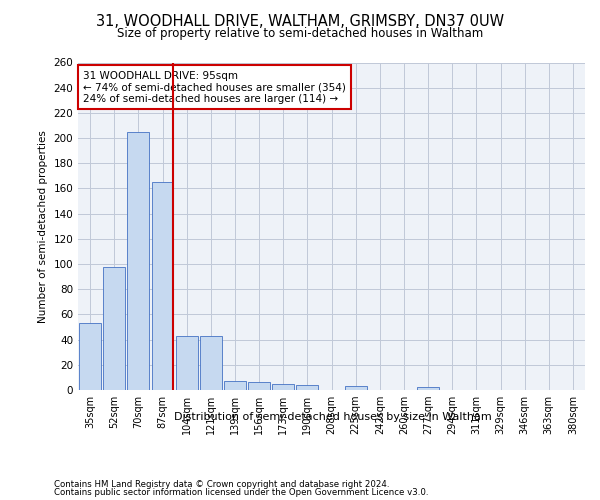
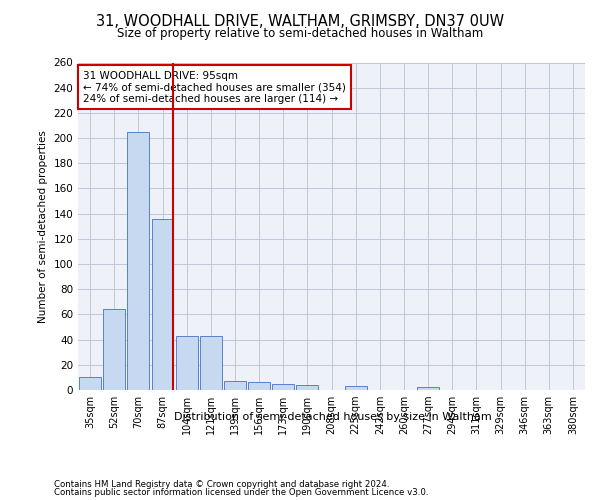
35sqm: 53 -> 10
52sqm: 98 -> 64
87sqm: 165 -> 136
